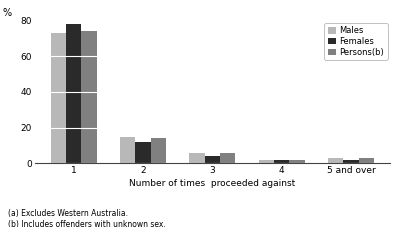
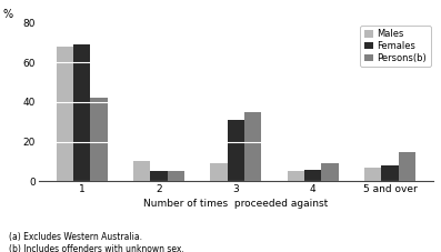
Males/1: 73 -> 68
Females/1: 78 -> 69
Persons(b)/1: 74 -> 42
Males/2: 15 -> 10
Females/2: 12 -> 5
Persons(b)/2: 14 -> 5
Males/3: 6 -> 9
Females/3: 4 -> 31
Persons(b)/3: 6 -> 35
Males/4: 2 -> 5
Females/4: 2 -> 6
Persons(b)/4: 2 -> 9
Males/5 and over: 3 -> 7
Females/5 and over: 2 -> 8
Persons(b)/5 and over: 3 -> 15
